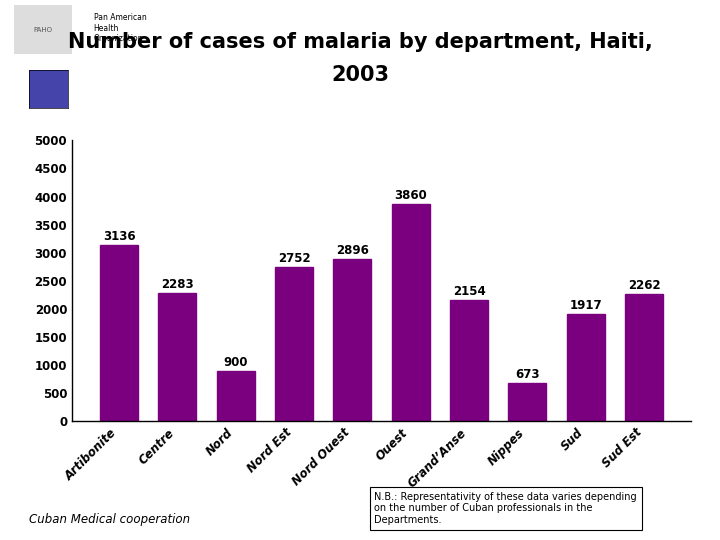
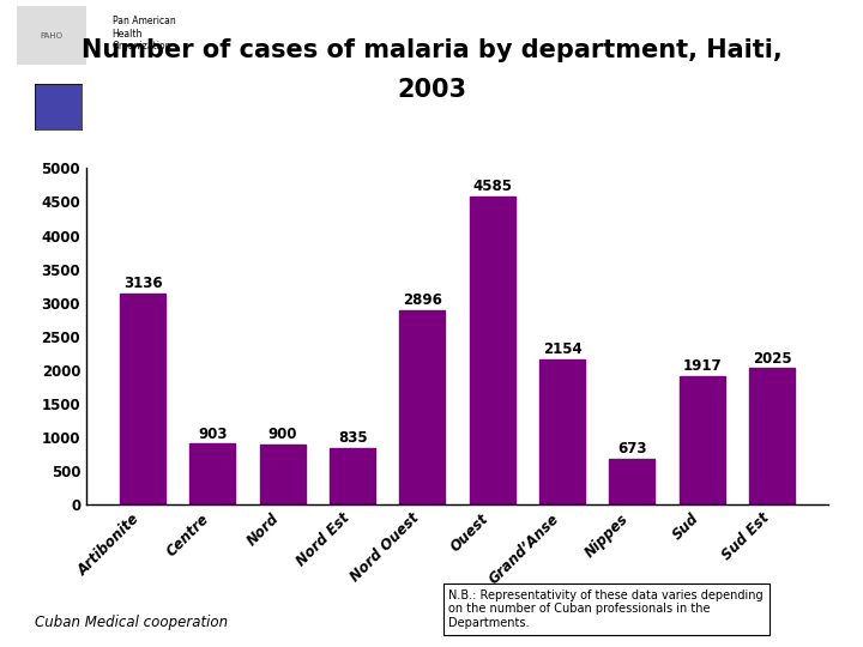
Centre: 2283 -> 903
Nord Est: 2752 -> 835
Ouest: 3860 -> 4585
Sud Est: 2262 -> 2025
